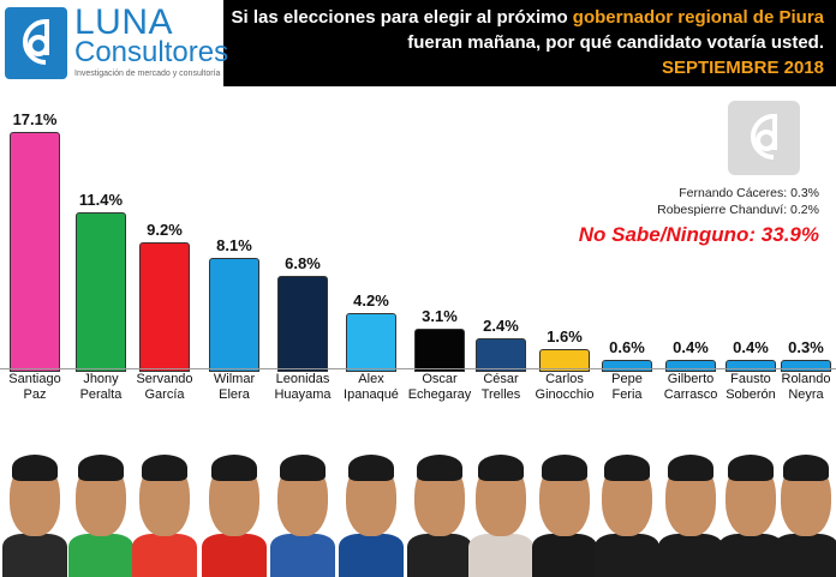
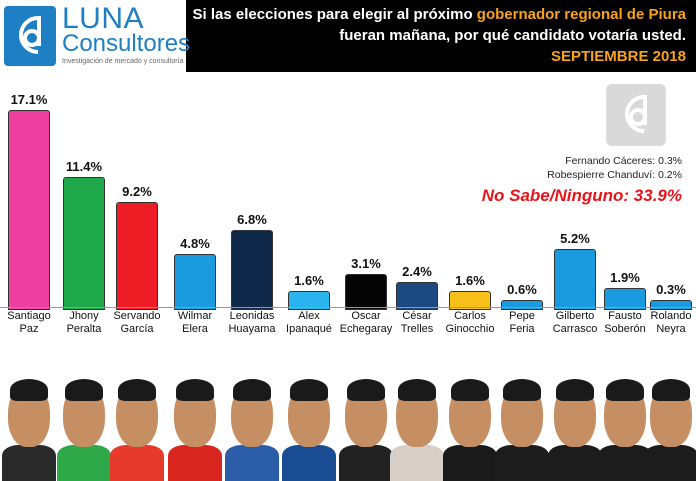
Wilmar Elera: 8.1% -> 4.8%
Alex Ipanaqué: 4.2% -> 1.6%
Gilberto Carrasco: 0.4% -> 5.2%
Fausto Soberón: 0.4% -> 1.9%
